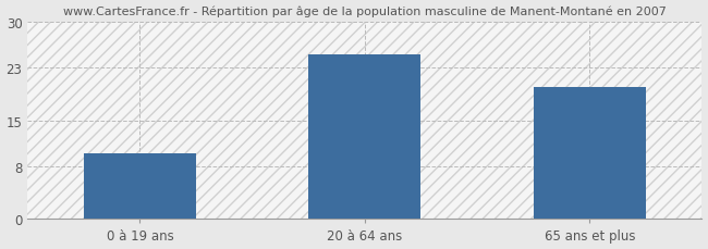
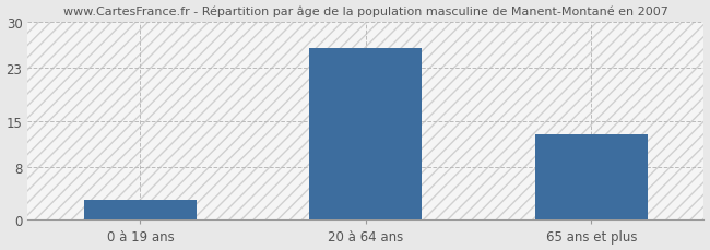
0 à 19 ans: 10 -> 3
20 à 64 ans: 25 -> 26
65 ans et plus: 20 -> 13
